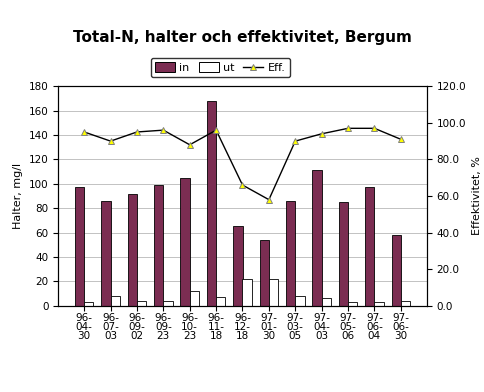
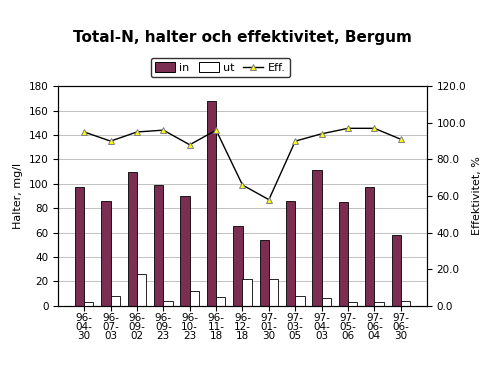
in/96- 09- 02: 92 -> 110
ut/96- 09- 02: 4 -> 26
in/96- 10- 23: 105 -> 90
